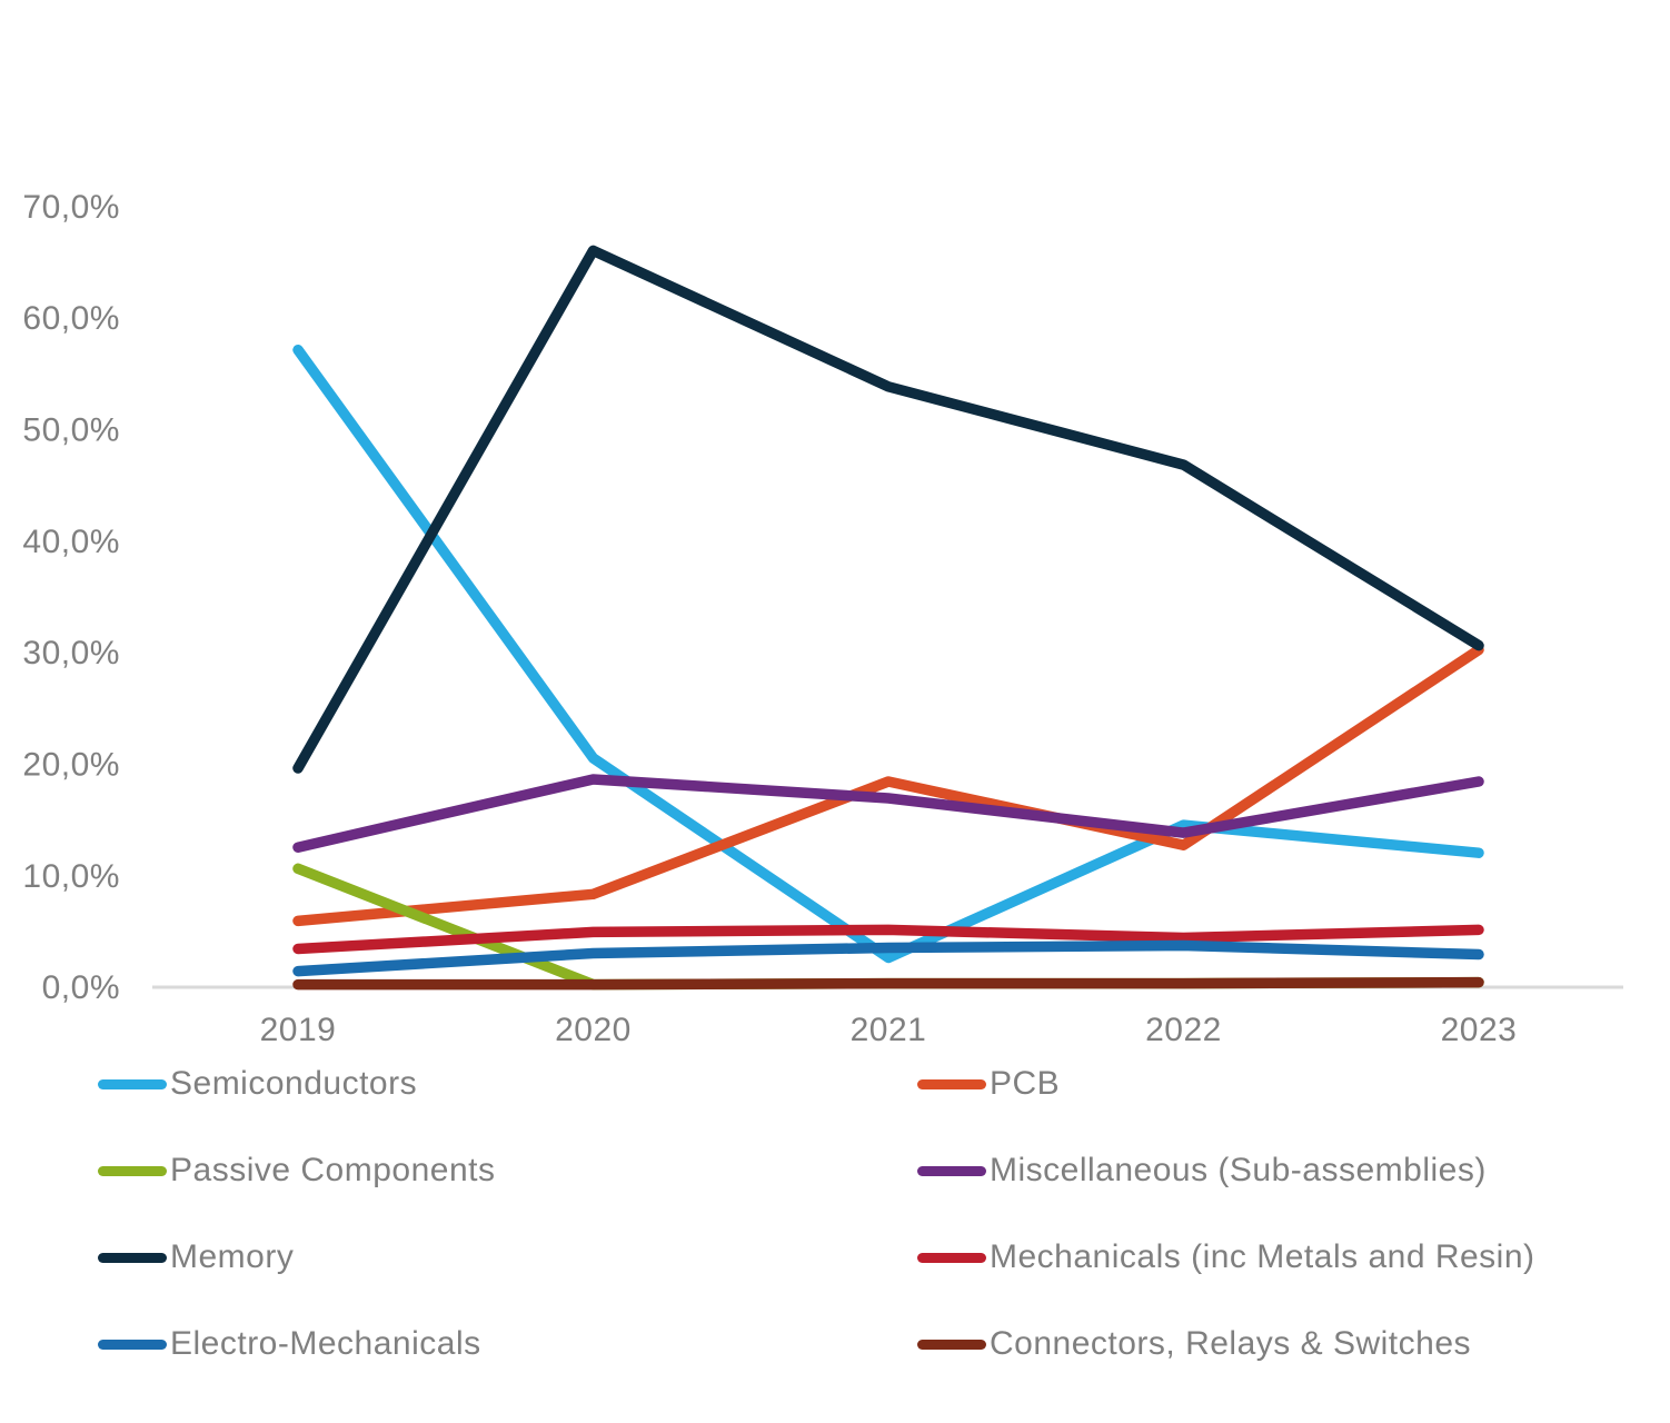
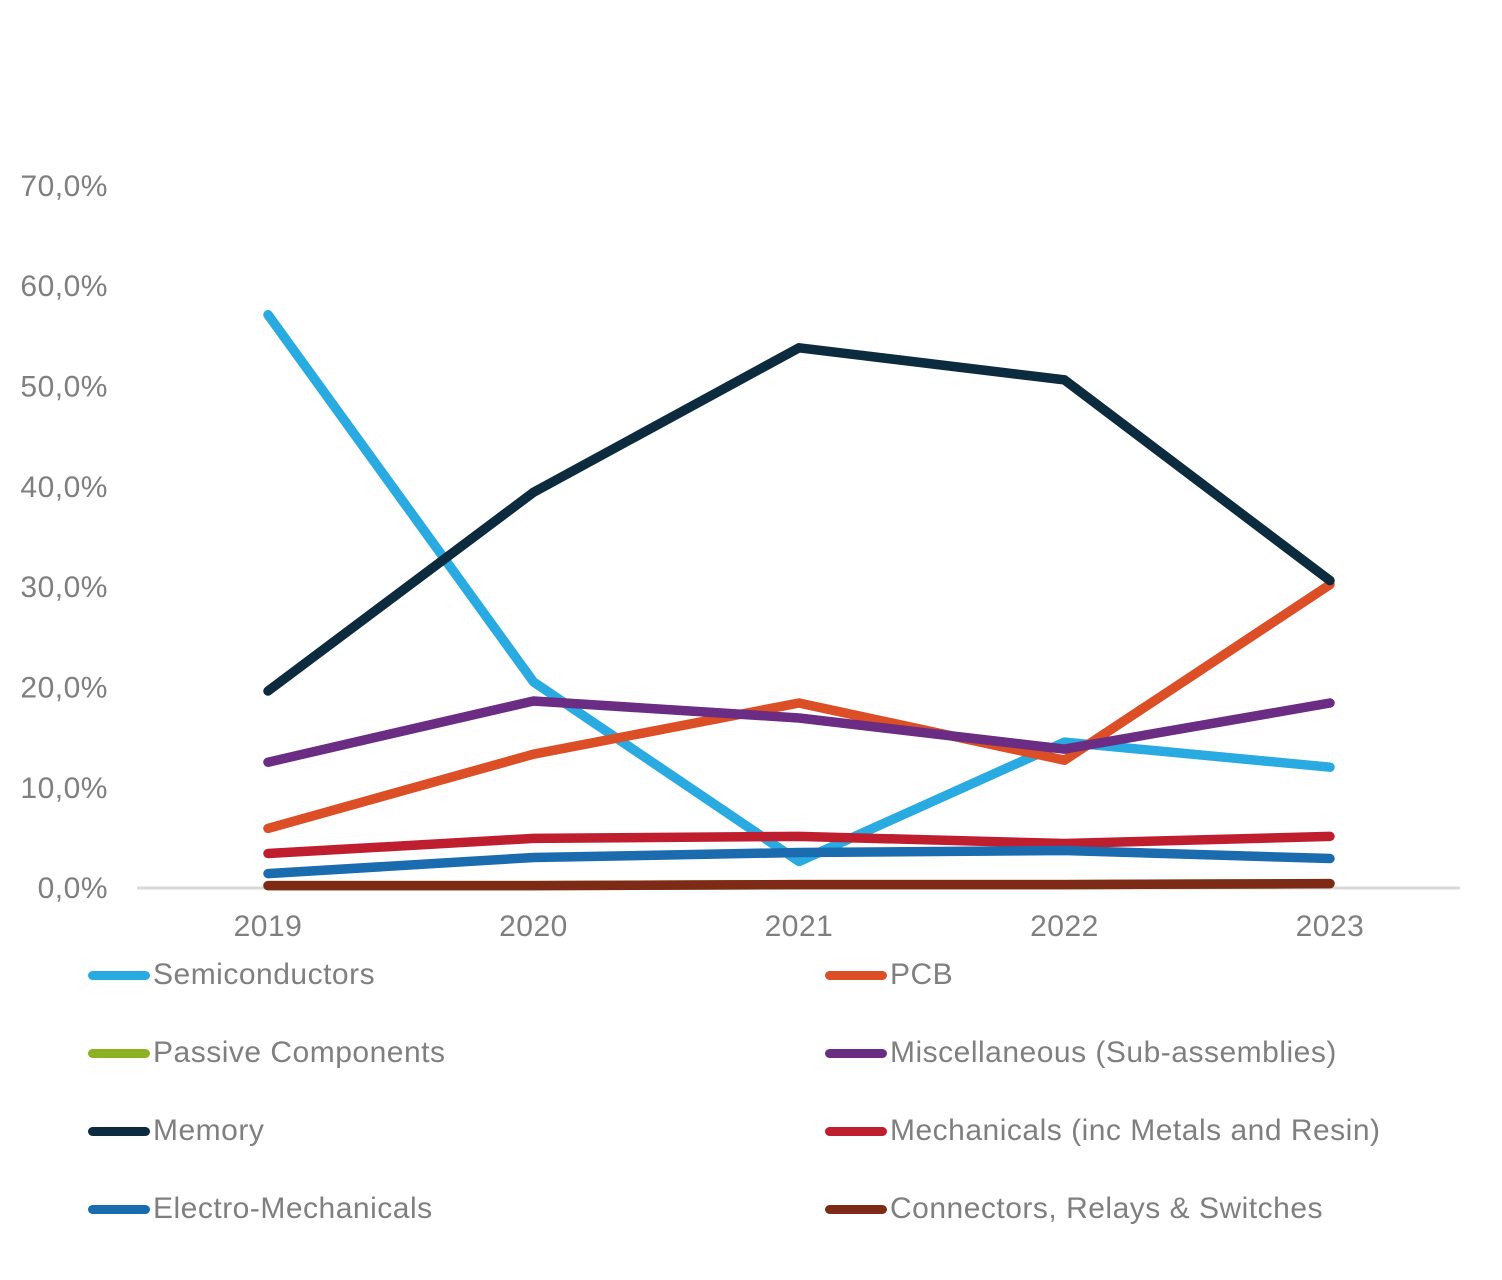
Passive Components/2019: 10,6% -> 0,2%
PCB/2020: 8,3% -> 13,3%
Memory/2020: 66,0% -> 39,4%
Memory/2022: 46,8% -> 50,6%
